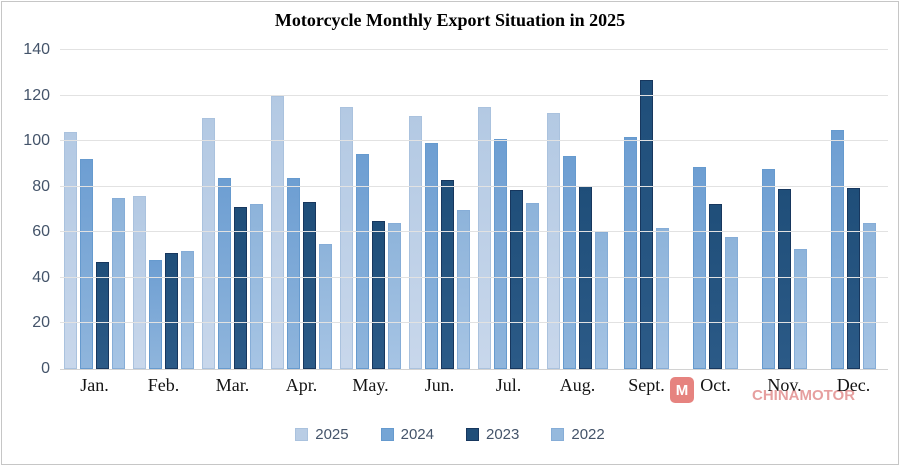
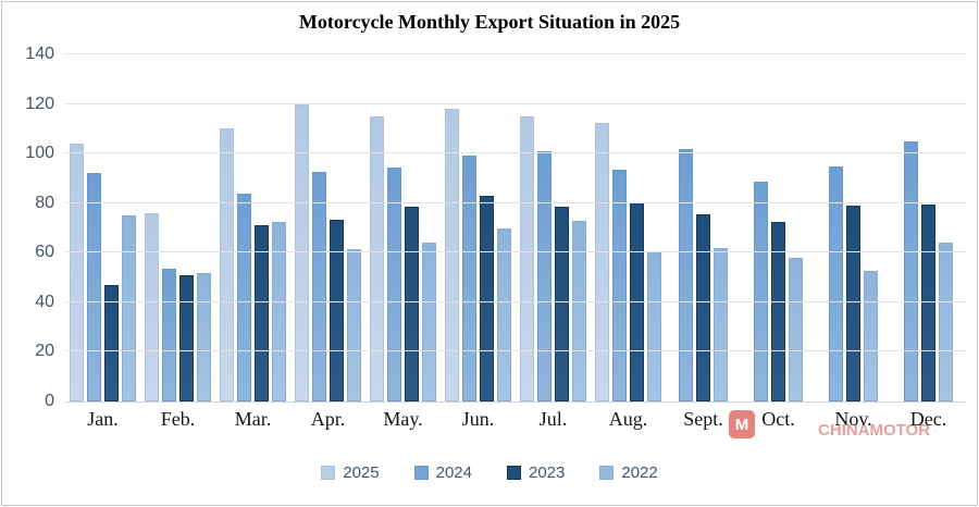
2024/Feb.: 48 -> 54
2024/Apr.: 84 -> 92
2022/Apr.: 55 -> 62
2023/May.: 65 -> 78
2025/Jun.: 111 -> 118
2023/Sept.: 127 -> 76
2024/Nov.: 88 -> 95
